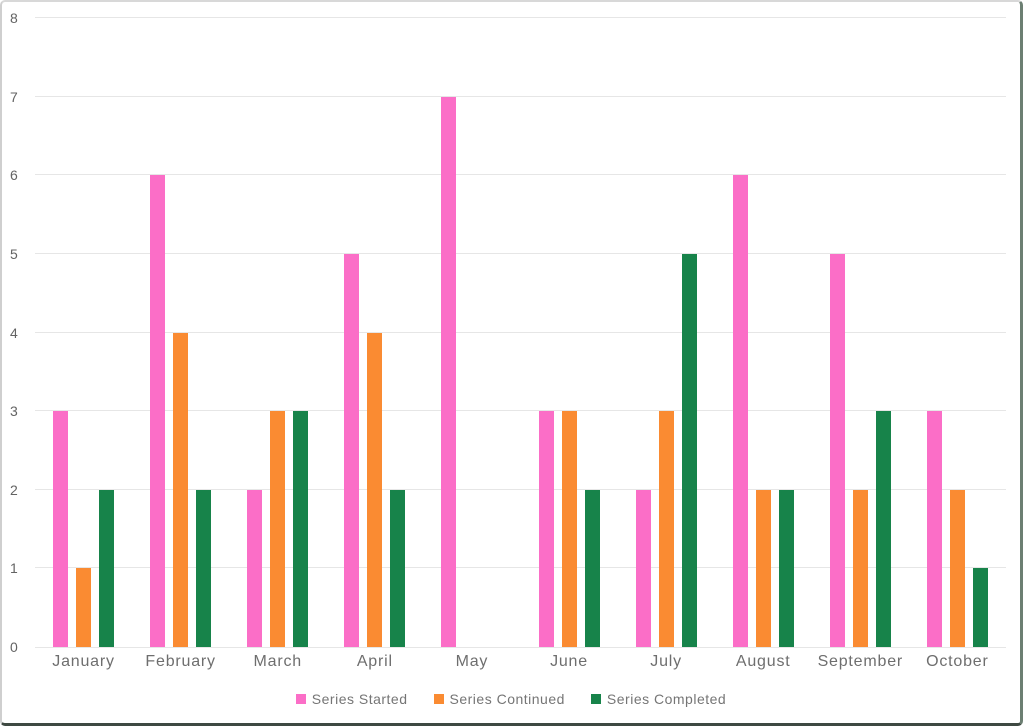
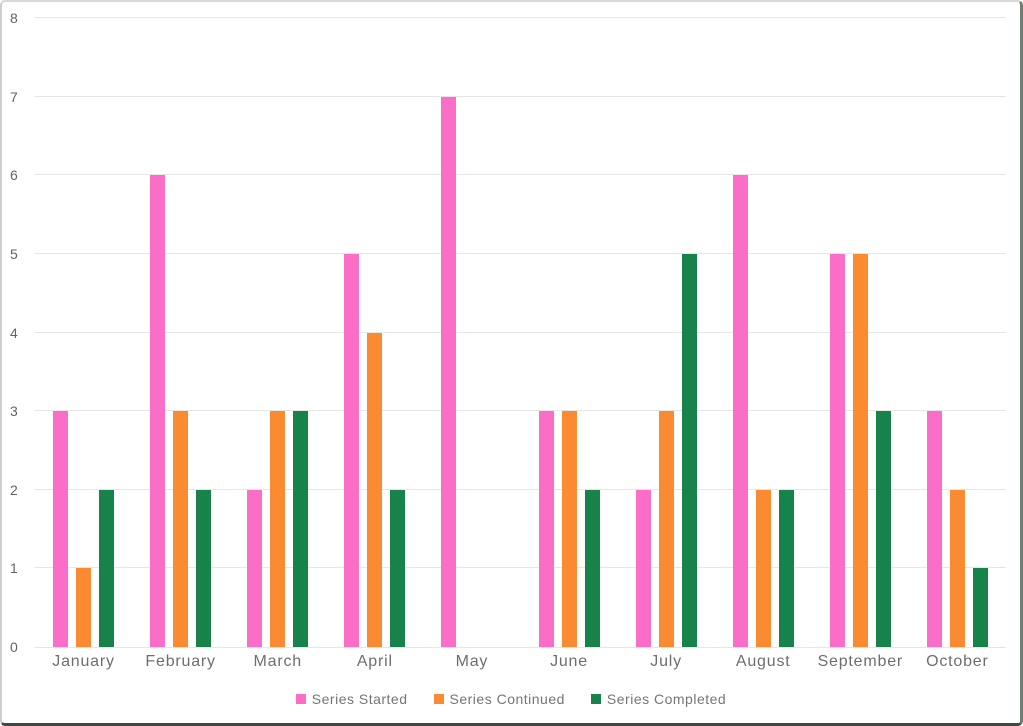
Series Continued/February: 4 -> 3
Series Continued/September: 2 -> 5
